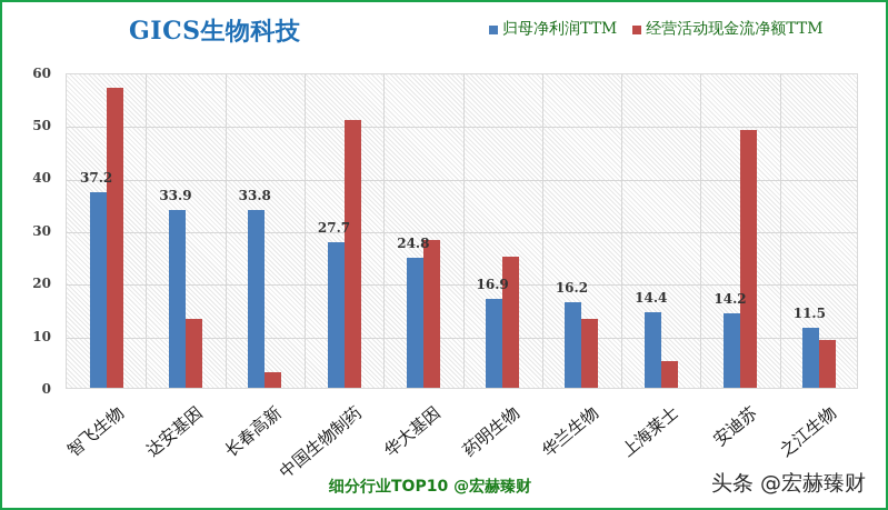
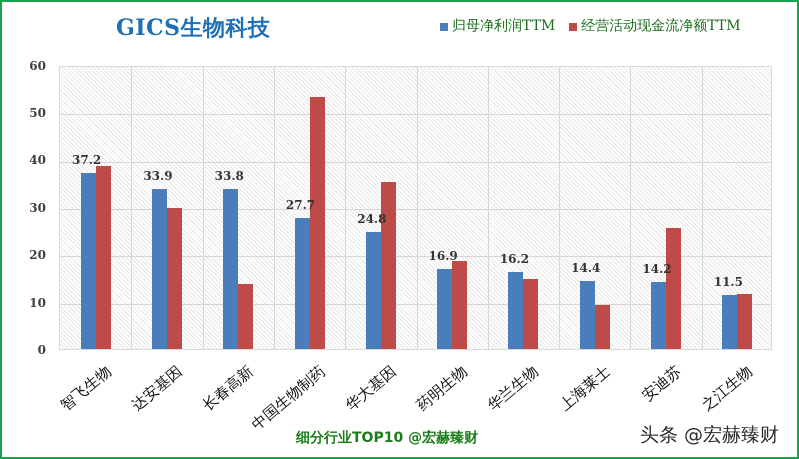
经营活动现金流净额TTM/智飞生物: 57 -> 39
经营活动现金流净额TTM/达安基因: 13 -> 30
经营活动现金流净额TTM/长春高新: 3 -> 14
经营活动现金流净额TTM/中国生物制药: 51 -> 53
经营活动现金流净额TTM/华大基因: 28 -> 35
经营活动现金流净额TTM/药明生物: 25 -> 19
经营活动现金流净额TTM/华兰生物: 13 -> 15
经营活动现金流净额TTM/上海莱士: 5 -> 9
经营活动现金流净额TTM/安迪苏: 49 -> 26
经营活动现金流净额TTM/之江生物: 9 -> 12
